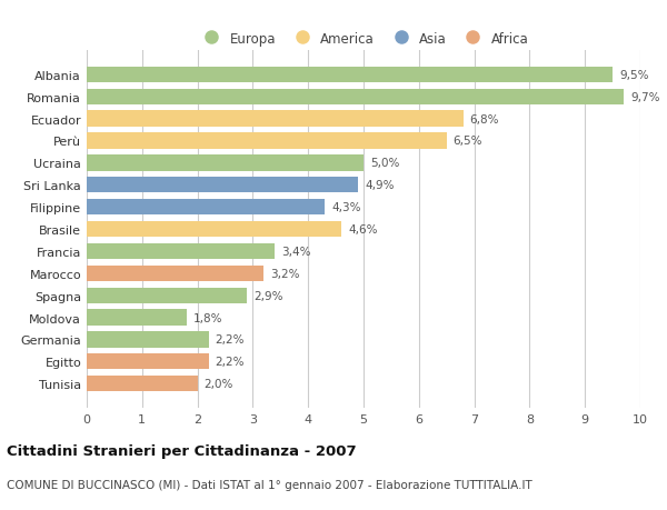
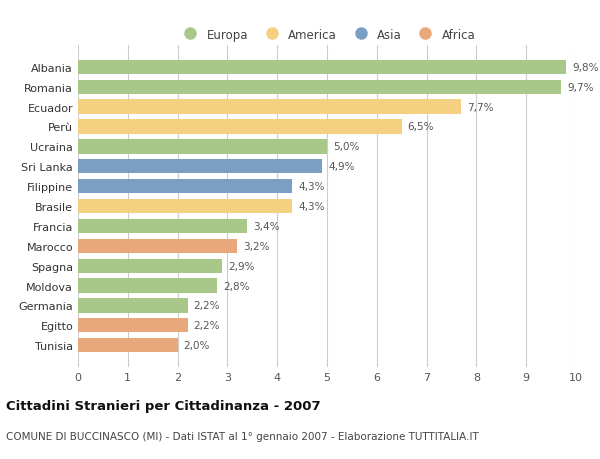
Albania: 9,5% -> 9,8%
Ecuador: 6,8% -> 7,7%
Brasile: 4,6% -> 4,3%
Moldova: 1,8% -> 2,8%
